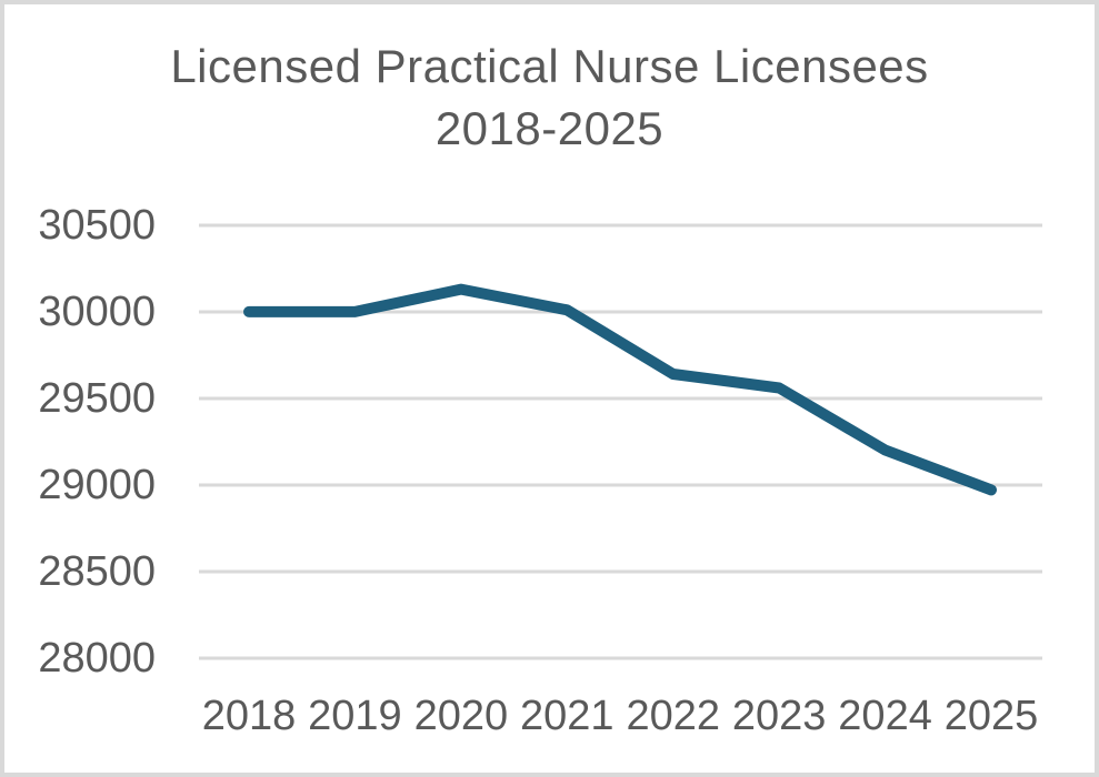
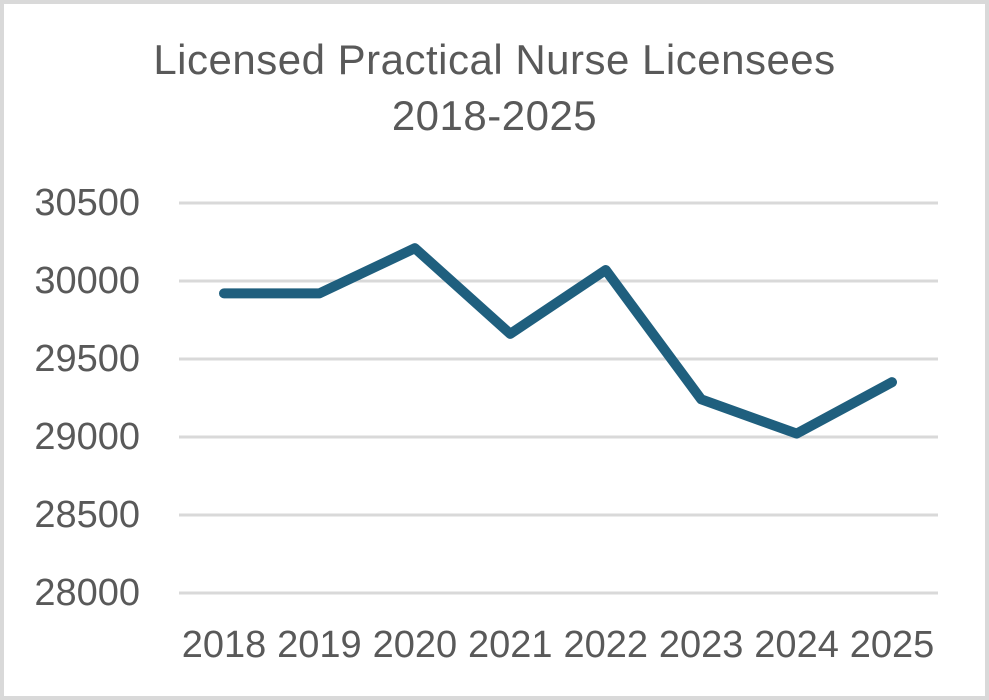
2018: 30000 -> 29920
2019: 30000 -> 29920
2020: 30130 -> 30210
2021: 30010 -> 29660
2022: 29640 -> 30070
2023: 29560 -> 29240
2024: 29200 -> 29020
2025: 28970 -> 29350
